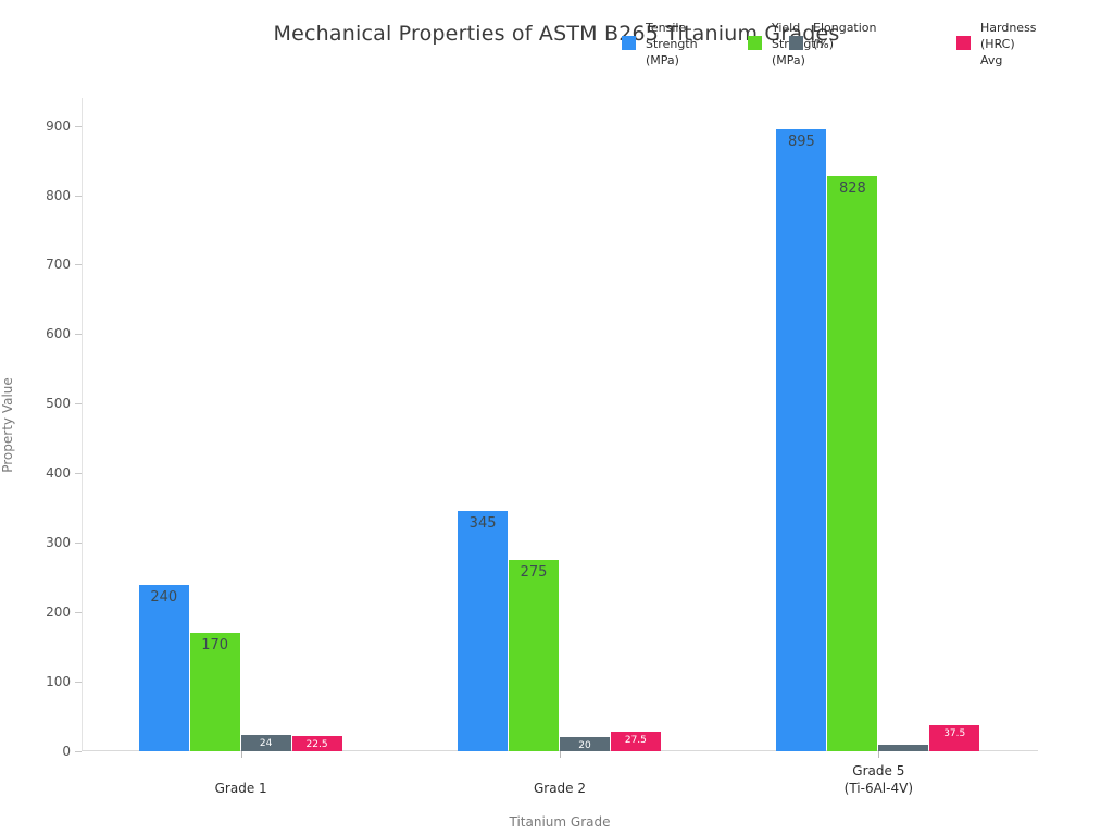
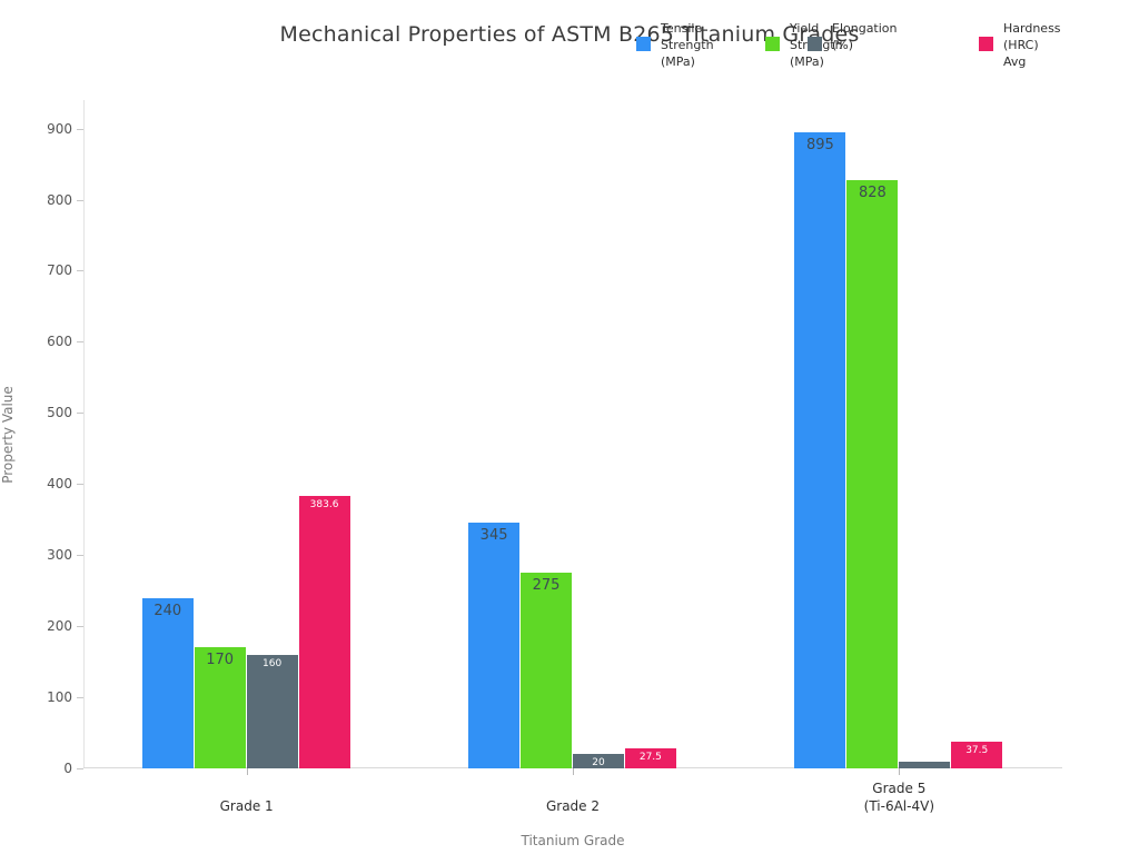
Elongation (%)/Grade 1: 24 -> 160
Hardness (HRC) Avg/Grade 1: 22.5 -> 383.6
